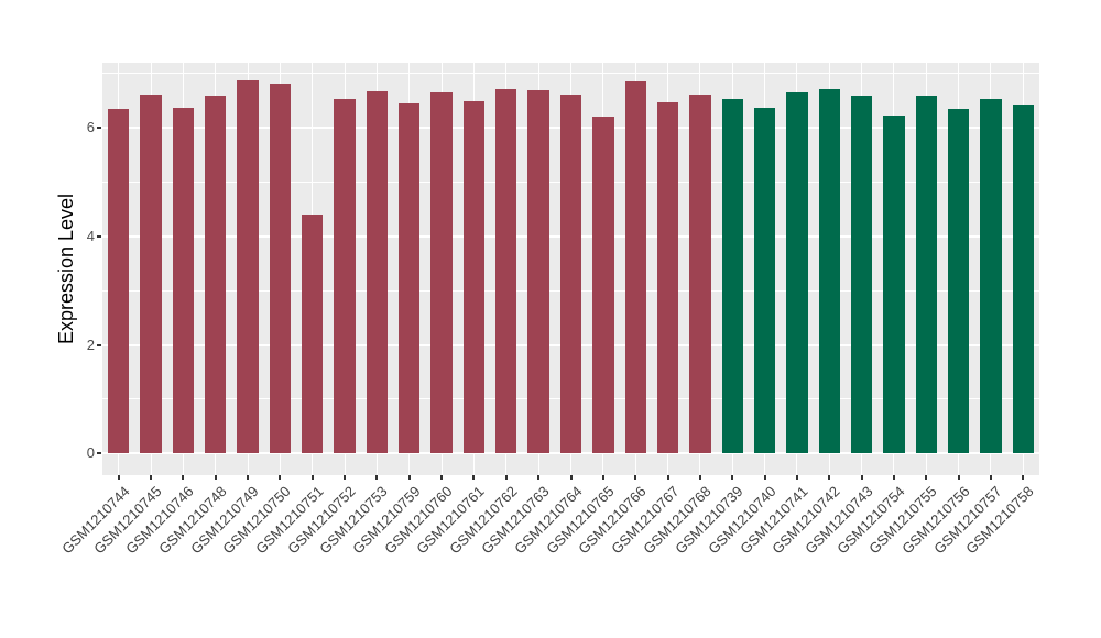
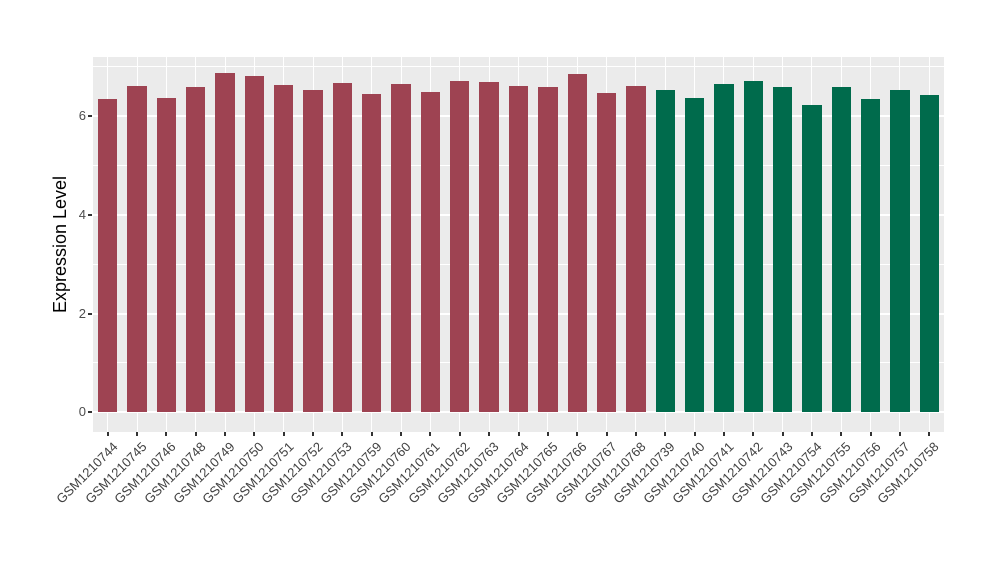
GSM1210751: 4.4 -> 6.6
GSM1210765: 6.2 -> 6.6
